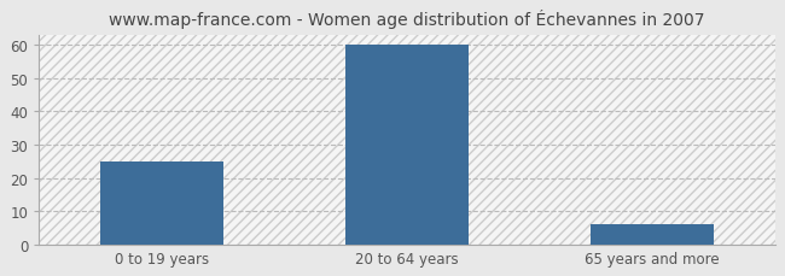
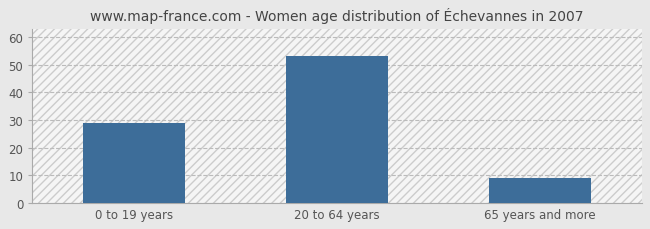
0 to 19 years: 25 -> 29
20 to 64 years: 60 -> 53
65 years and more: 6 -> 9
